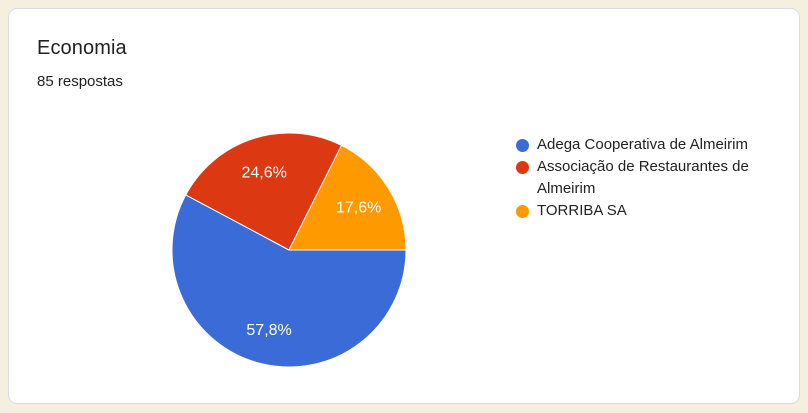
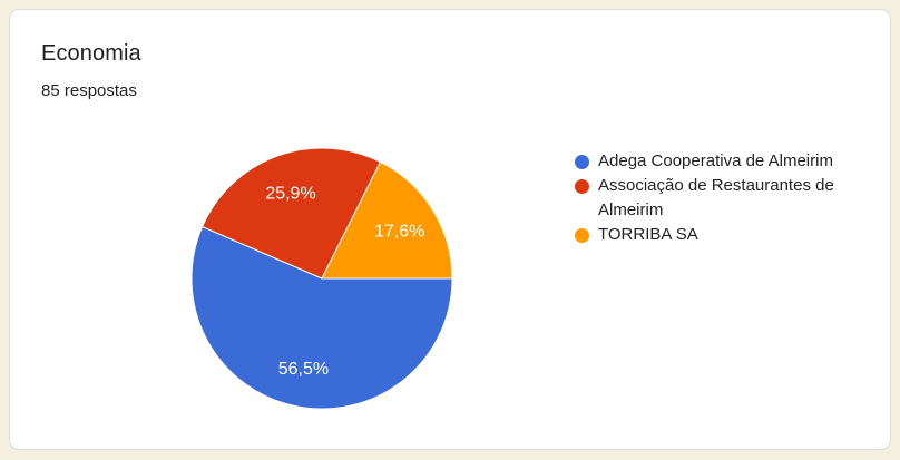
Adega Cooperativa de Almeirim: 57,8% -> 56,5%
Associação de Restaurantes de Almeirim: 24,6% -> 25,9%
